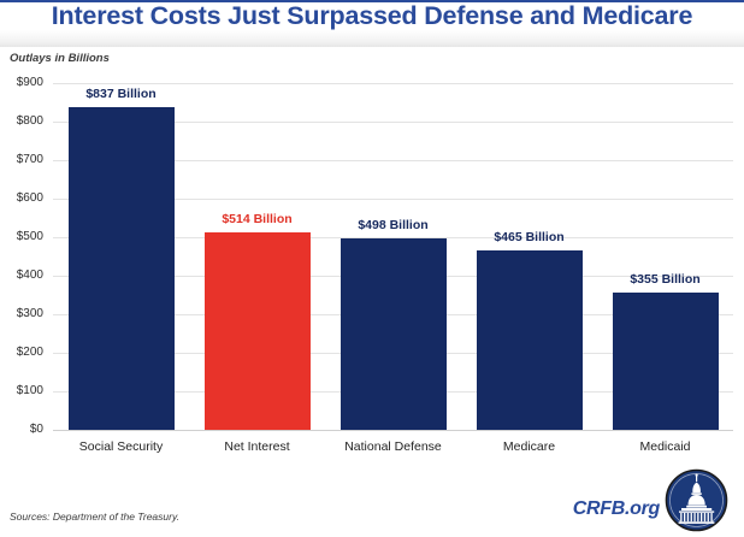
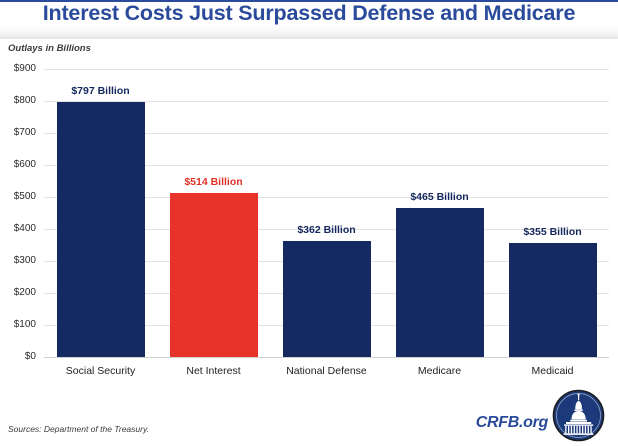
Social Security: $837 -> $797
National Defense: $498 -> $362
